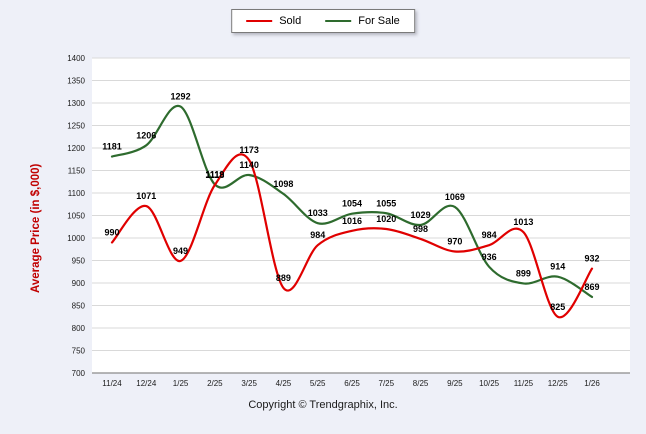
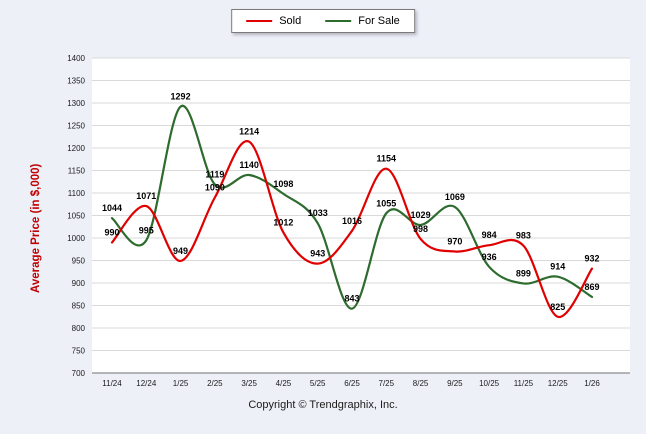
For Sale/11/24: 1181 -> 1044
For Sale/12/24: 1206 -> 995
Sold/2/25: 1118 -> 1090
Sold/3/25: 1173 -> 1214
Sold/4/25: 889 -> 1012
Sold/5/25: 984 -> 943
For Sale/6/25: 1054 -> 843
Sold/7/25: 1020 -> 1154
Sold/11/25: 1013 -> 983
